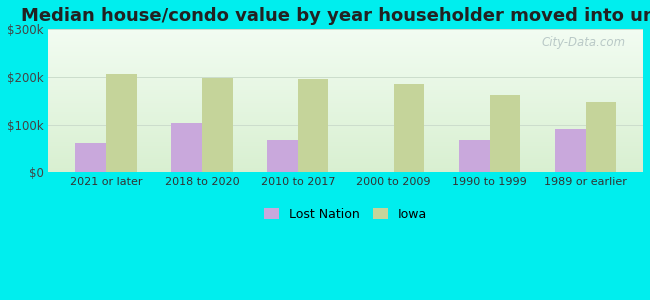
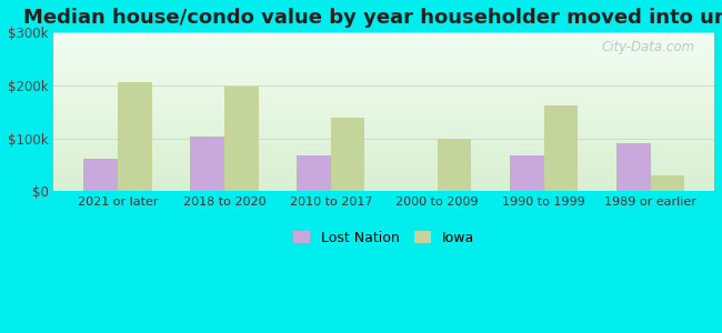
Iowa/2010 to 2017: $196k -> $140k
Iowa/2000 to 2009: $185k -> $100k
Iowa/1989 or earlier: $148k -> $30k
